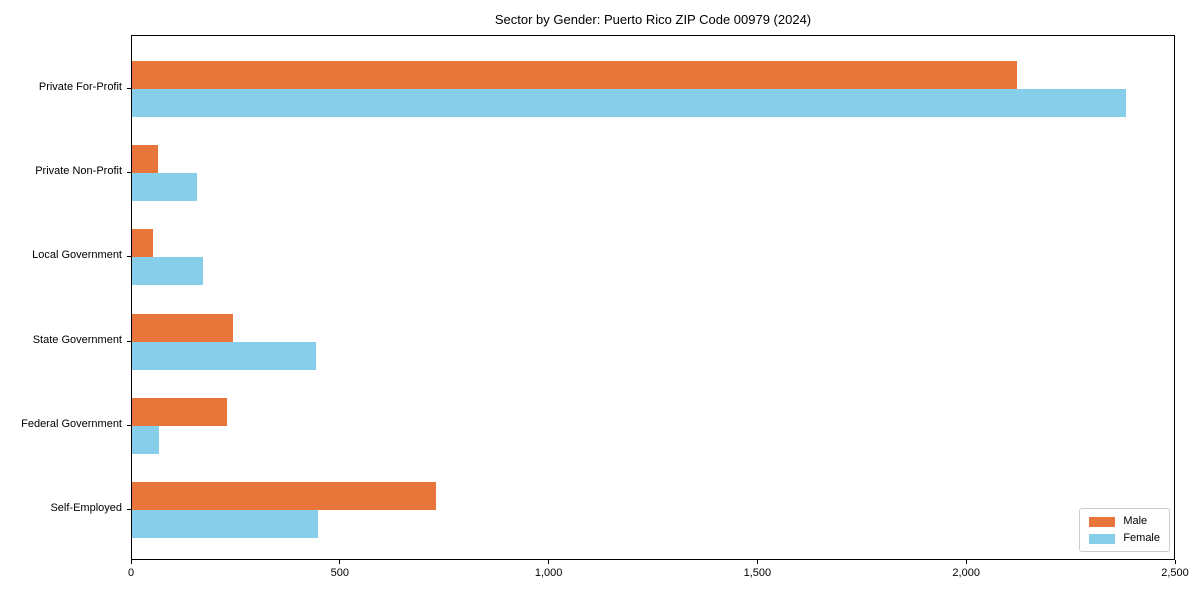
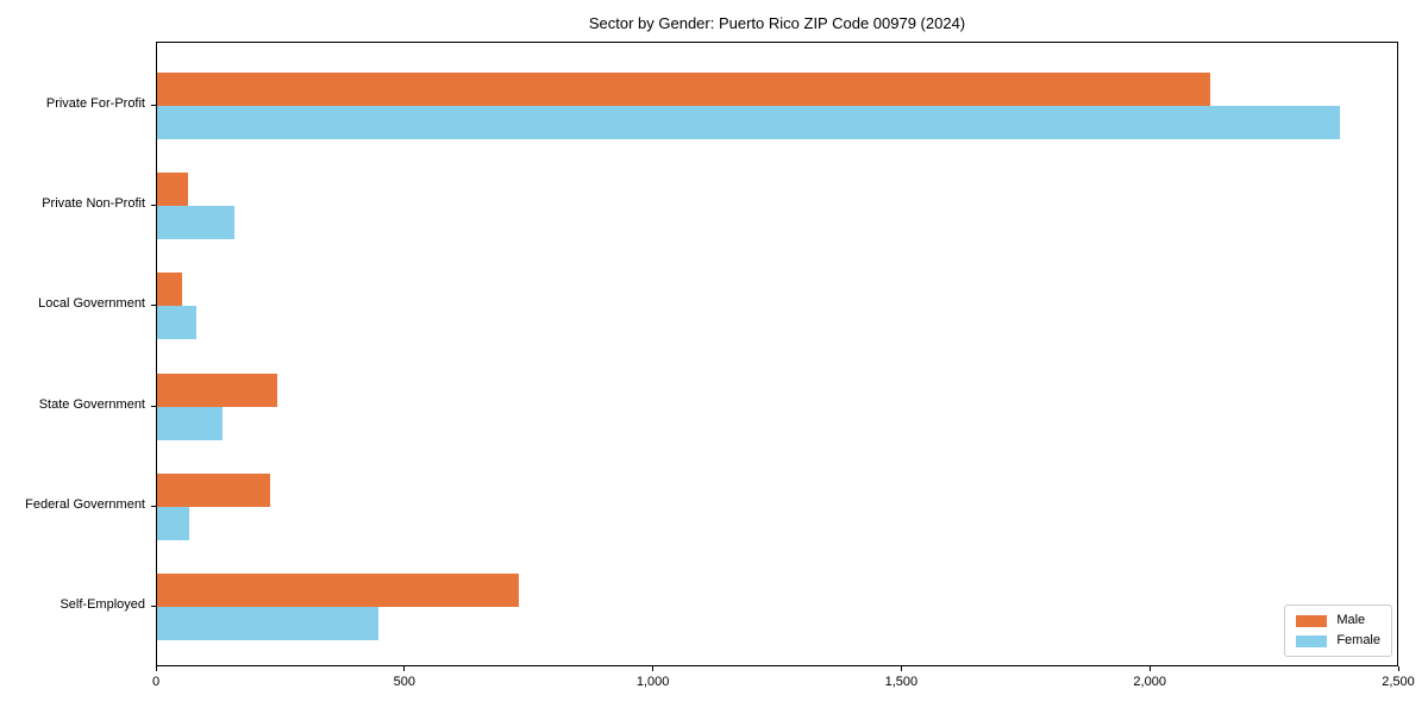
Female/Local Government: 170 -> 80
Female/State Government: 440 -> 130
